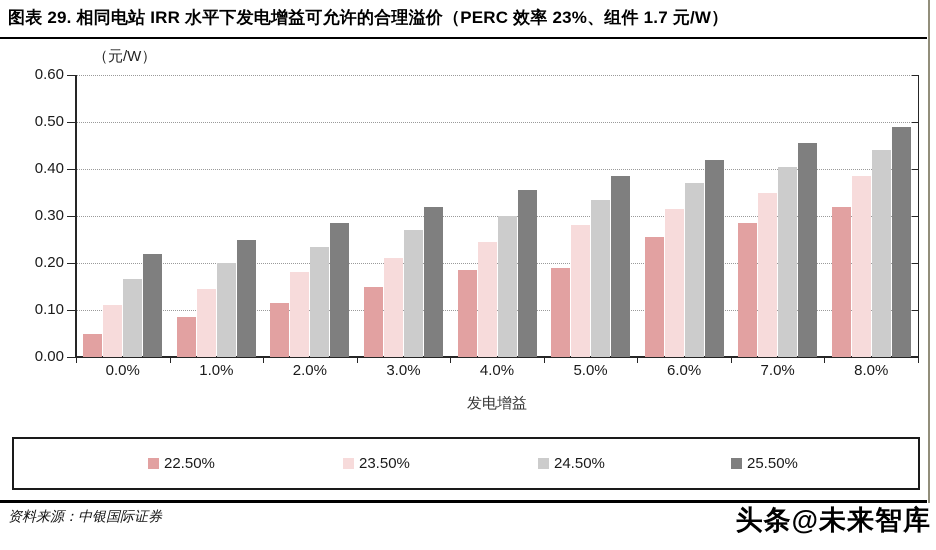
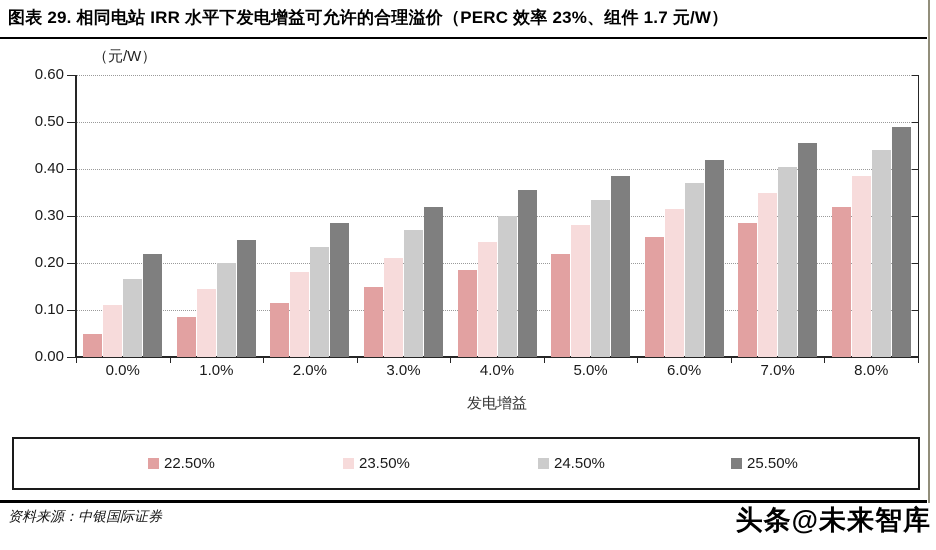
22.50%/5.0%: 0.19 -> 0.22
